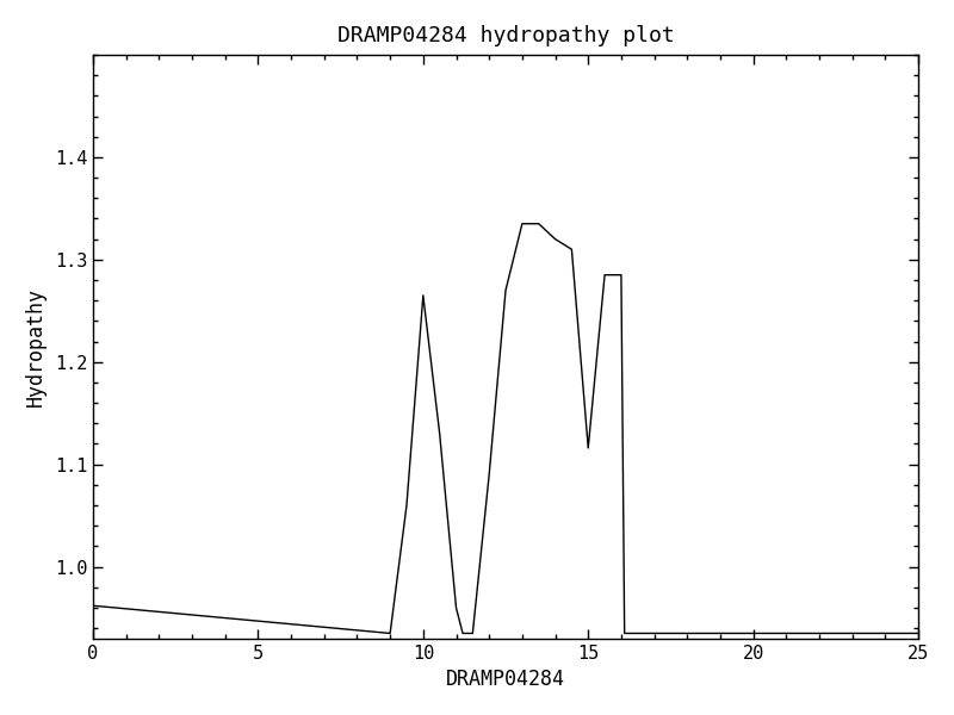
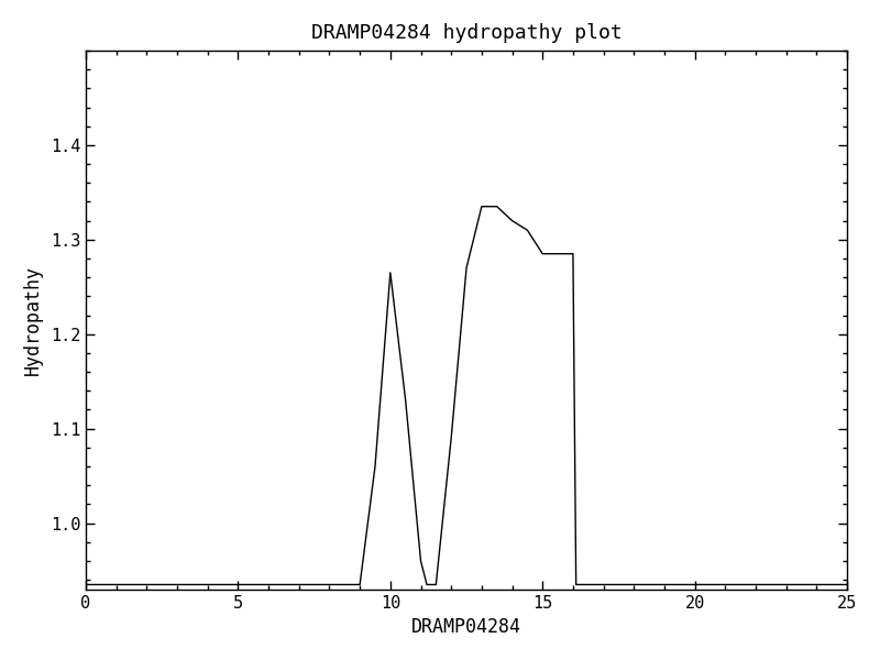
0: 0.962 -> 0.935
15: 1.116 -> 1.285
